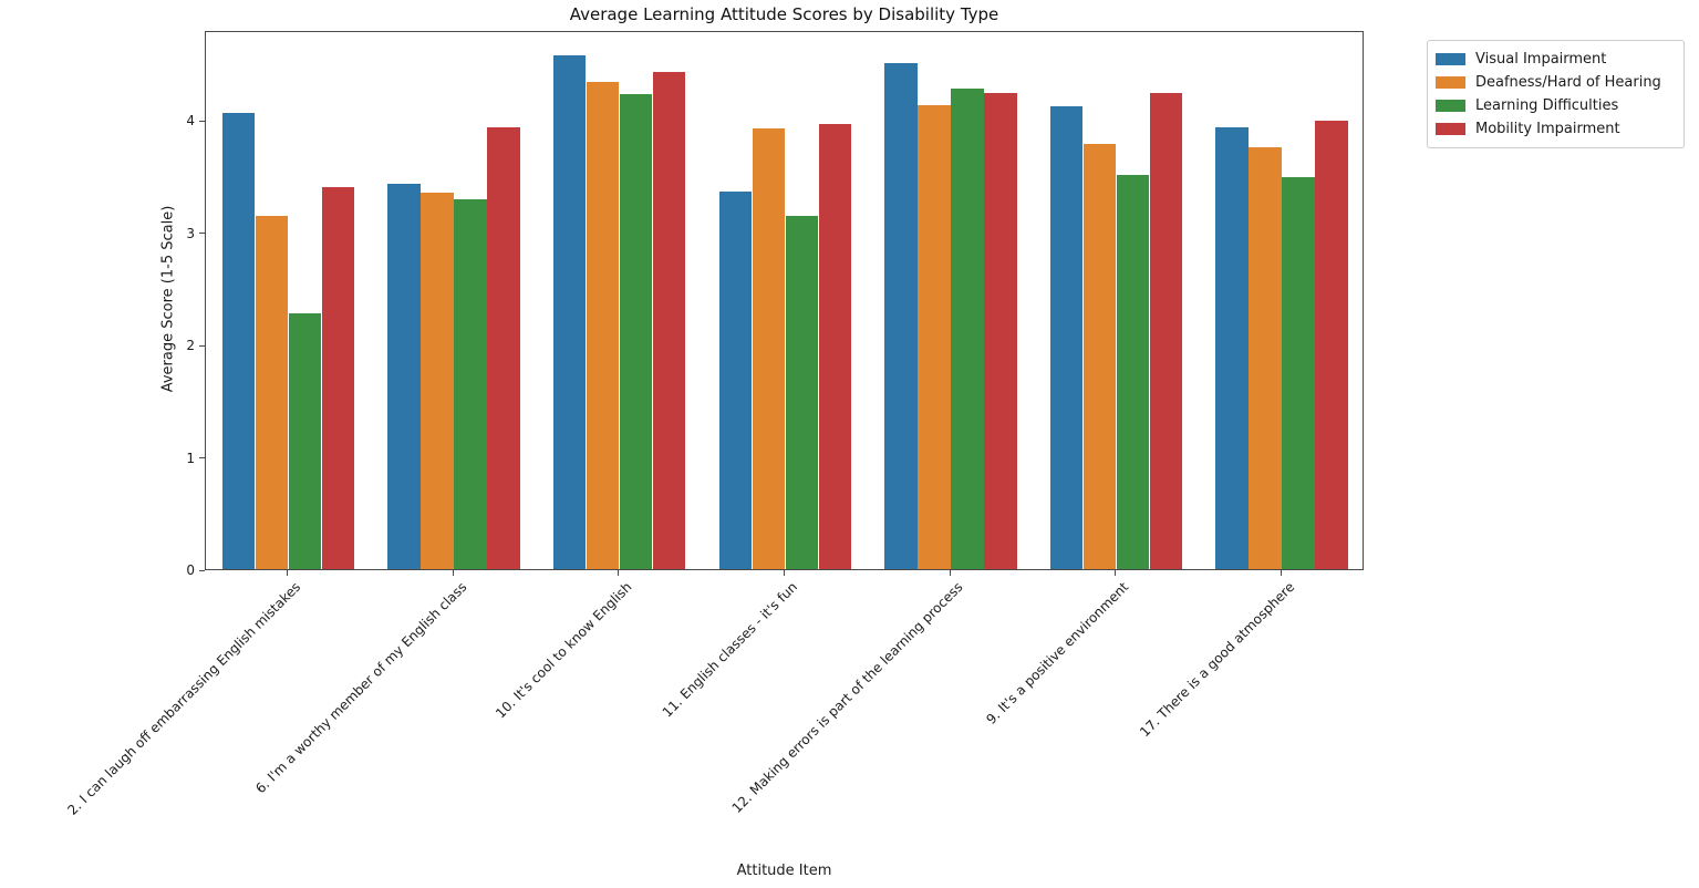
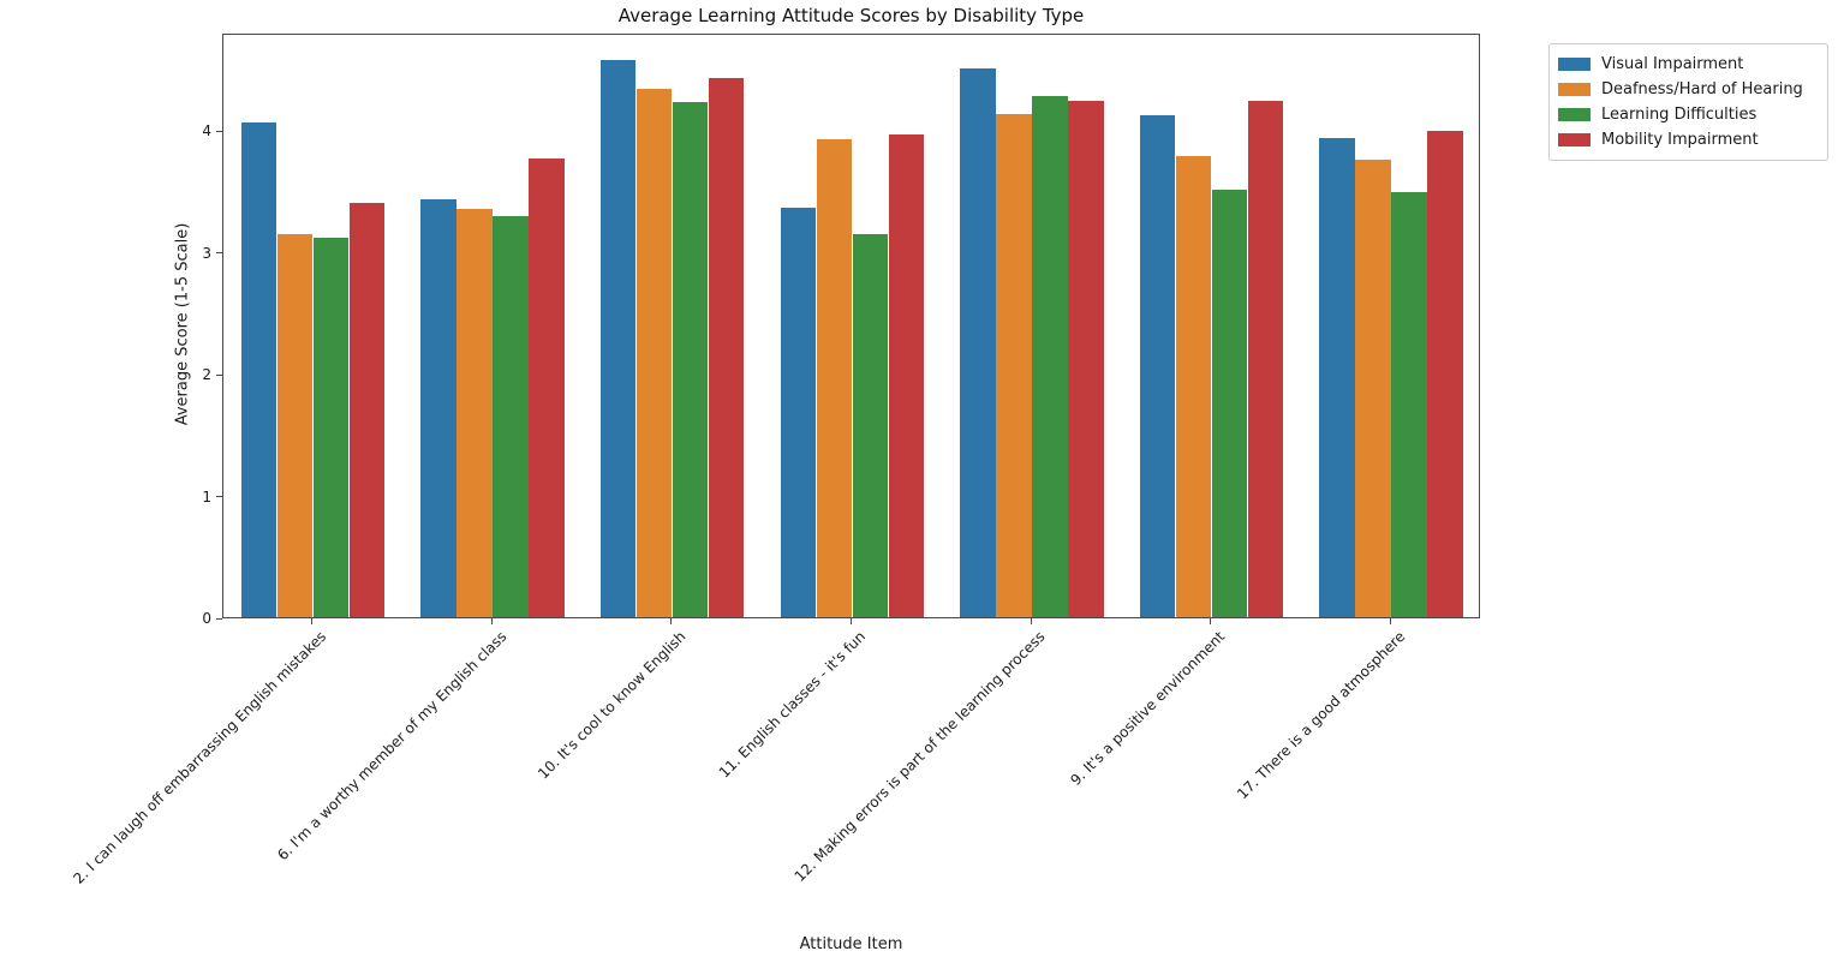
Learning Difficulties/2. I can laugh off embarrassing English mistakes: 2.29 -> 3.12
Mobility Impairment/6. I'm a worthy member of my English class: 3.94 -> 3.78
